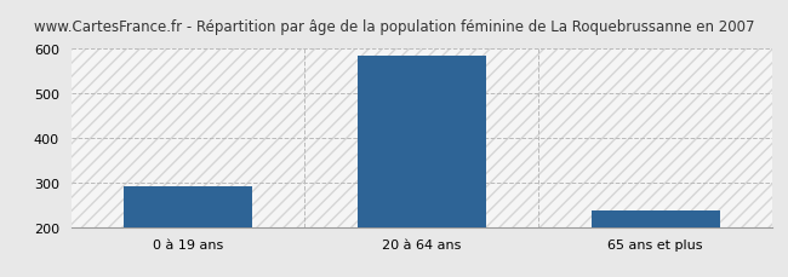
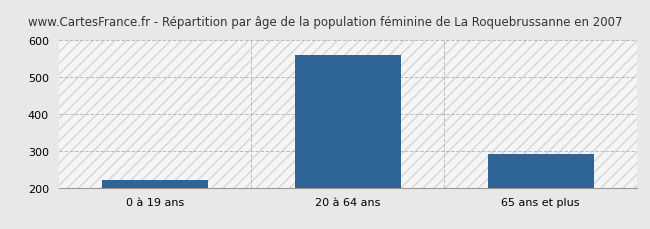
0 à 19 ans: 291 -> 220
20 à 64 ans: 586 -> 560
65 ans et plus: 238 -> 290
